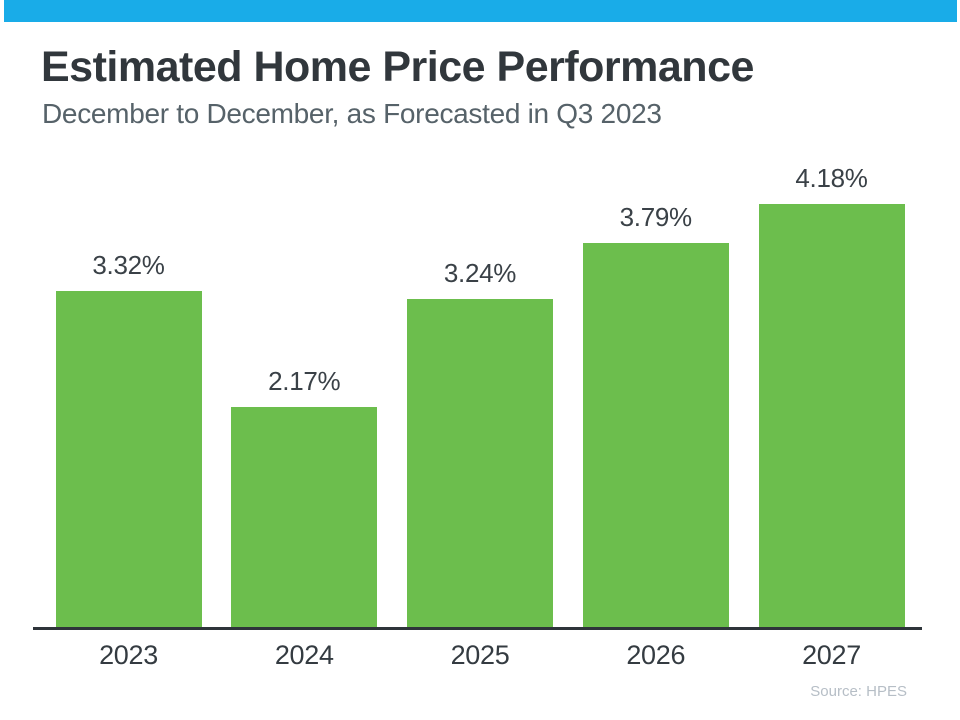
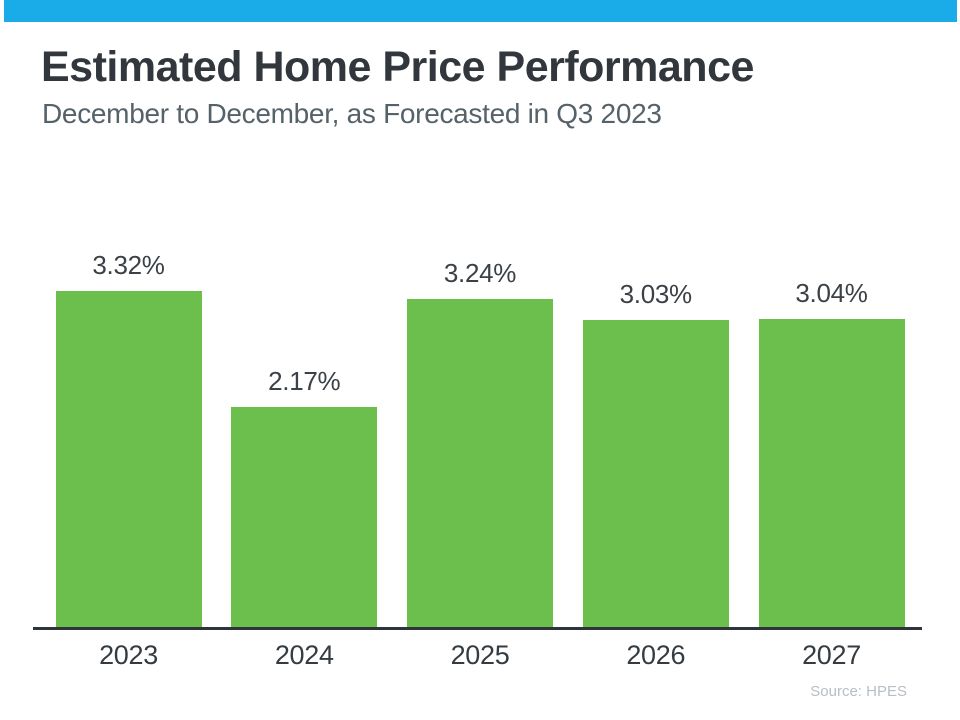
2026: 3.79% -> 3.03%
2027: 4.18% -> 3.04%
